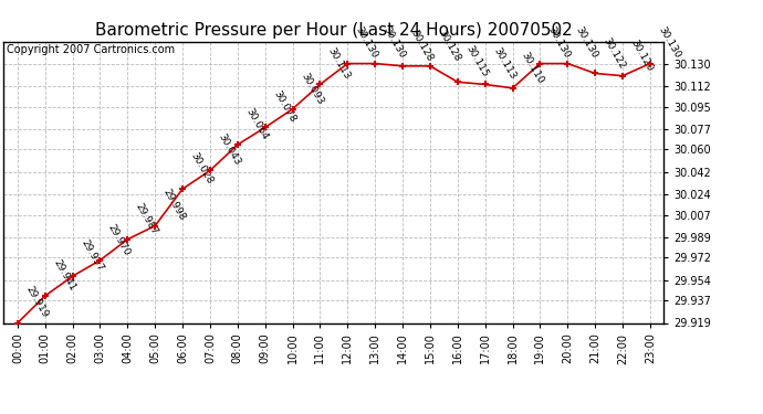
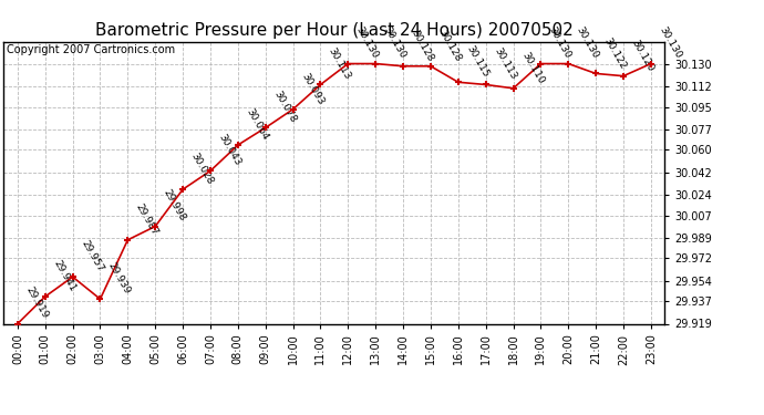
03:00: 29.970 -> 29.939
